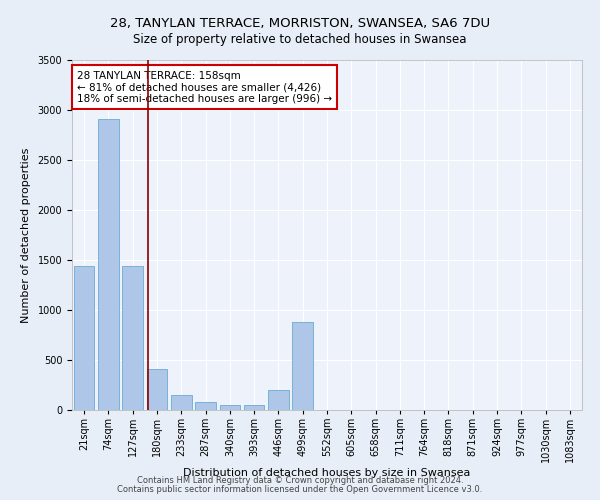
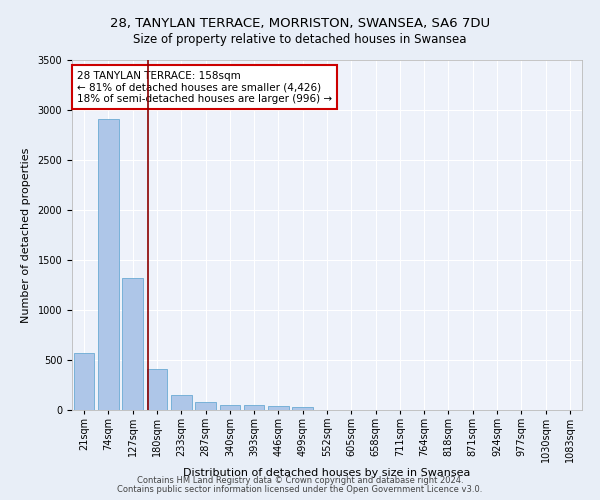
21sqm: 1440 -> 570
127sqm: 1440 -> 1320
446sqm: 200 -> 40
499sqm: 880 -> 30
